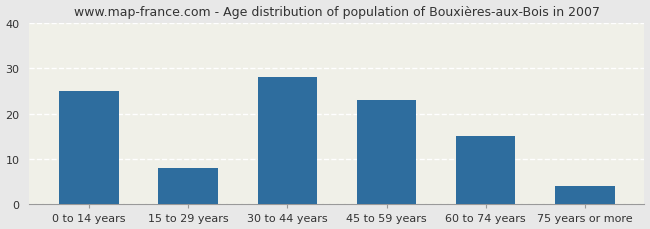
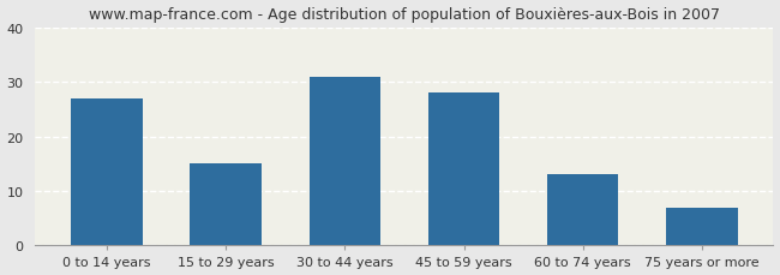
0 to 14 years: 25 -> 27
15 to 29 years: 8 -> 15
30 to 44 years: 28 -> 31
45 to 59 years: 23 -> 28
60 to 74 years: 15 -> 13
75 years or more: 4 -> 7
